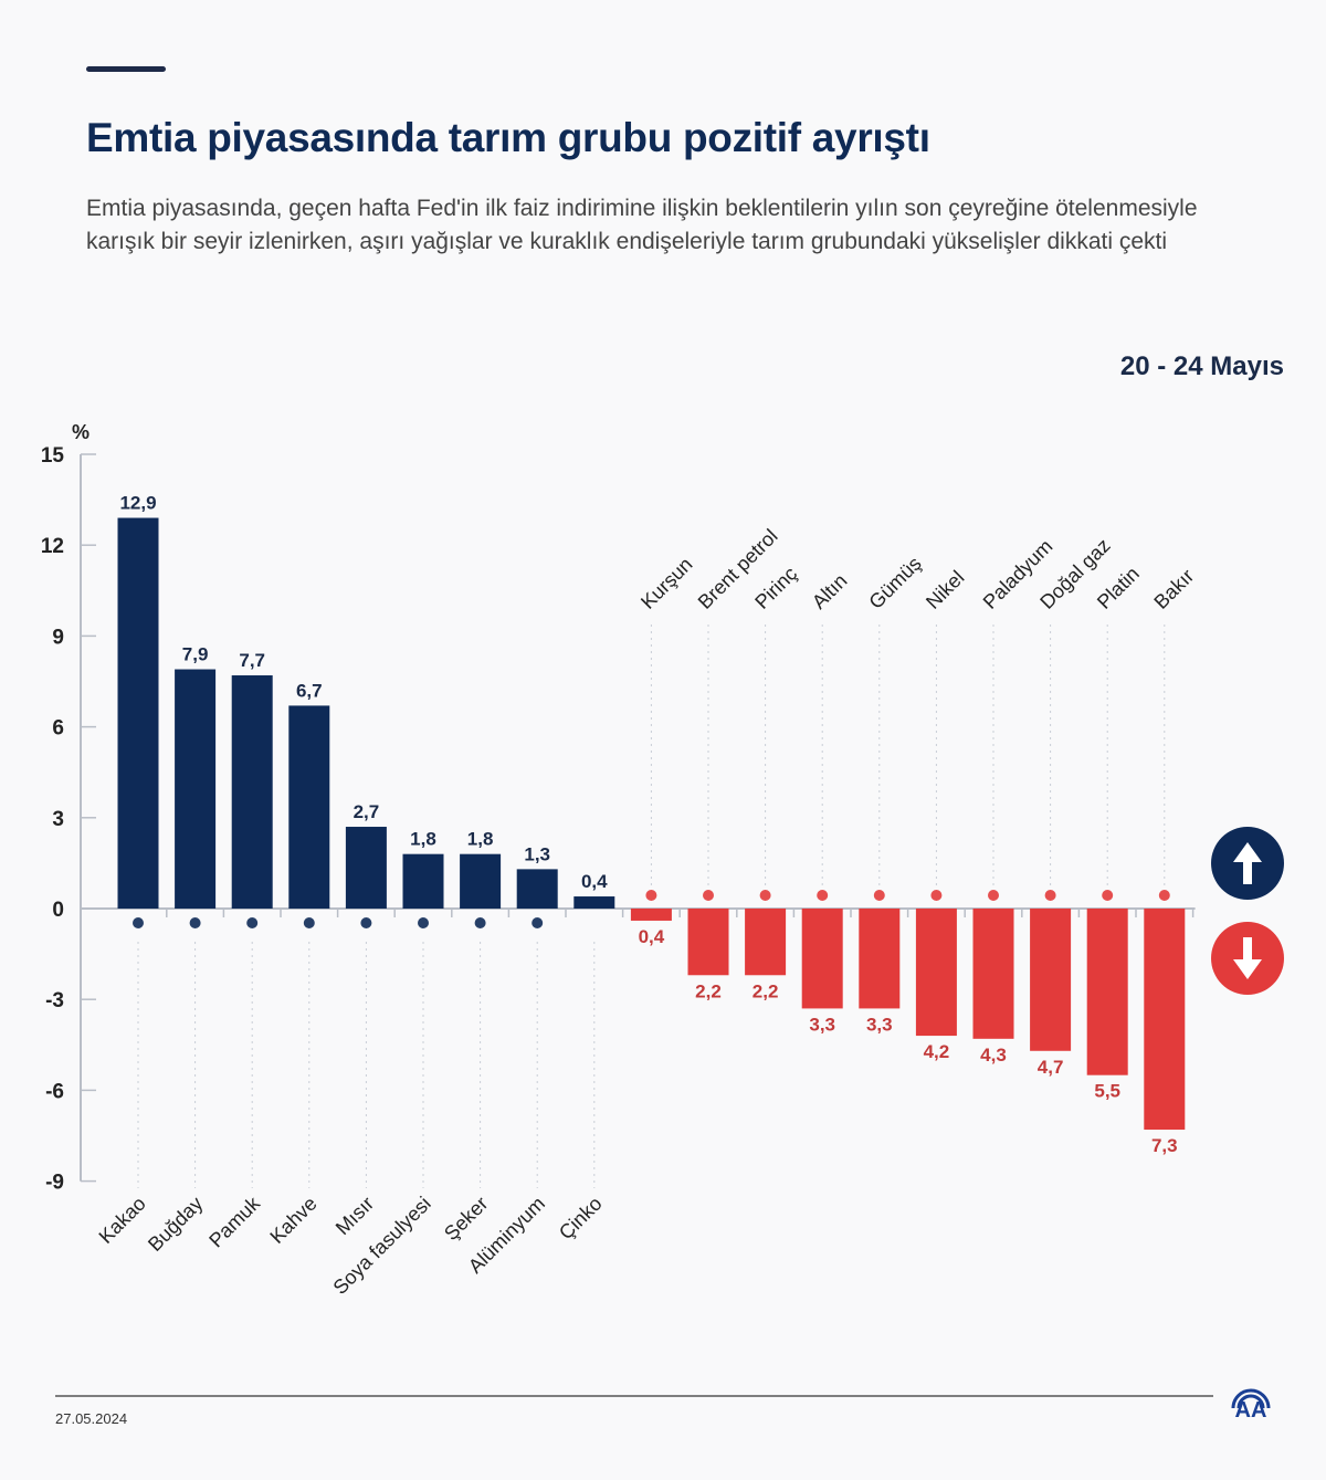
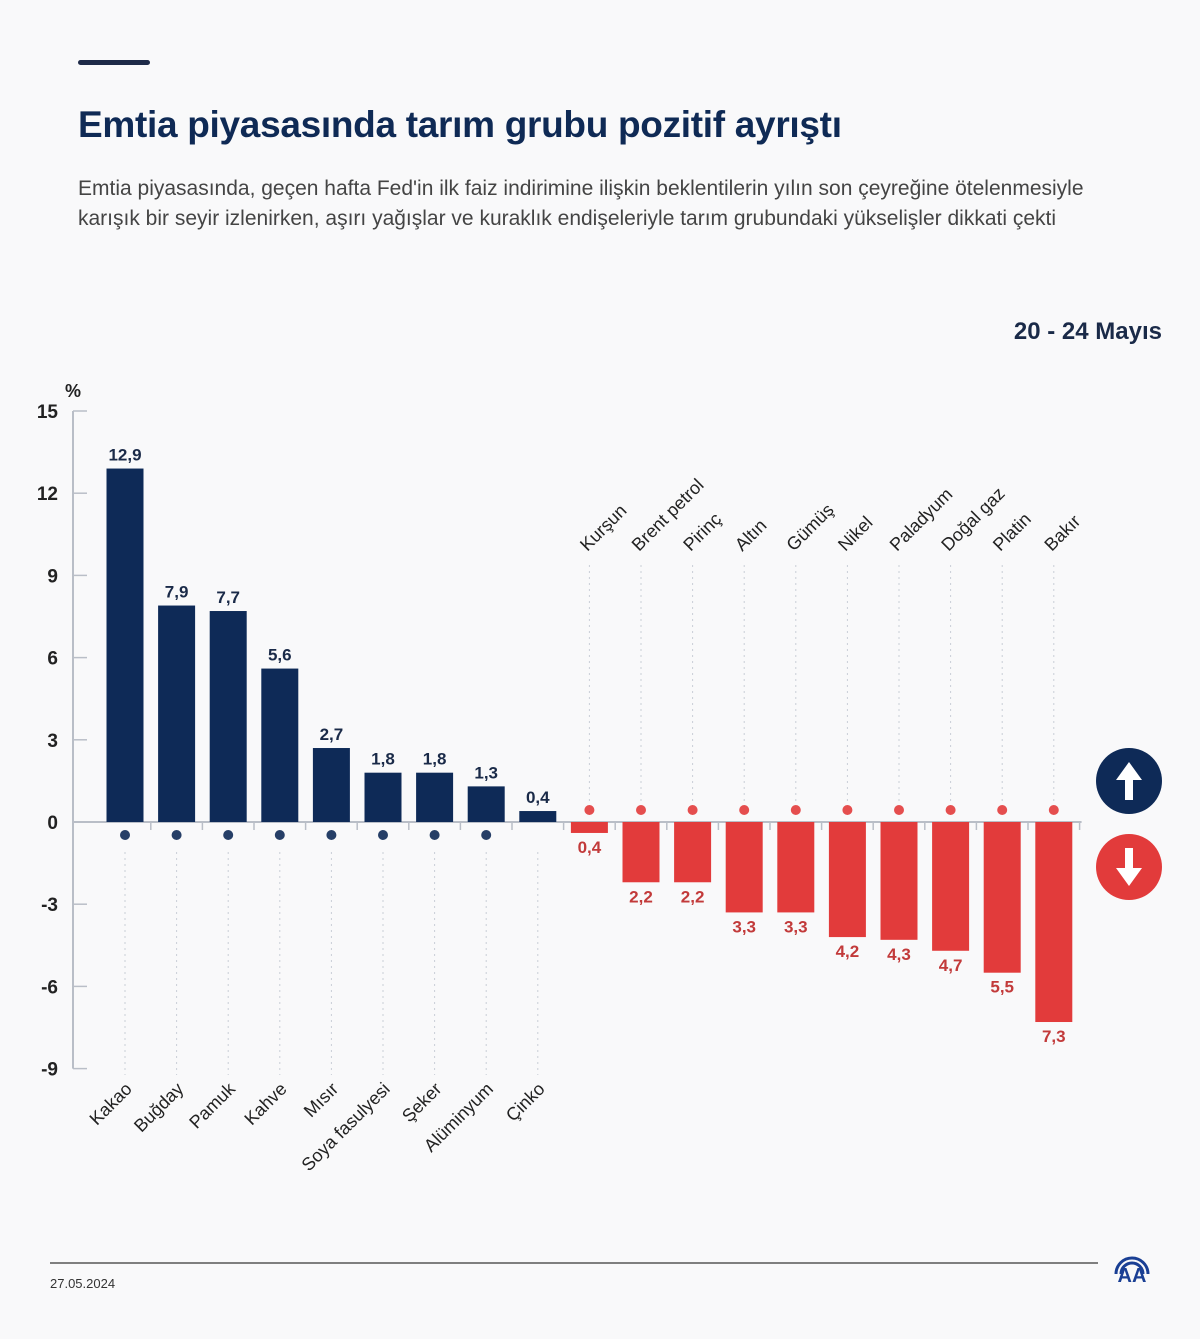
Kahve: 6,7 -> 5,6
